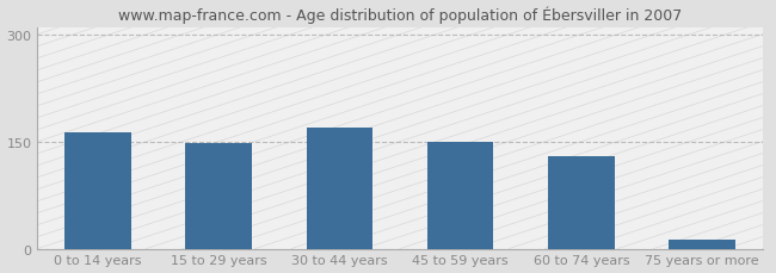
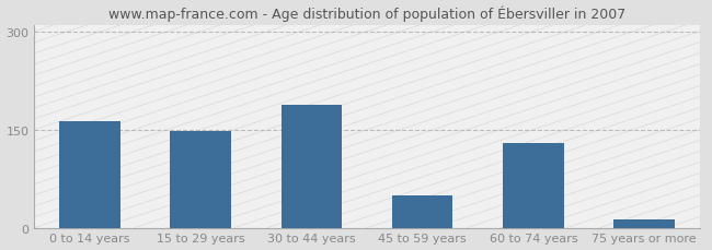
30 to 44 years: 170 -> 188
45 to 59 years: 149 -> 50
